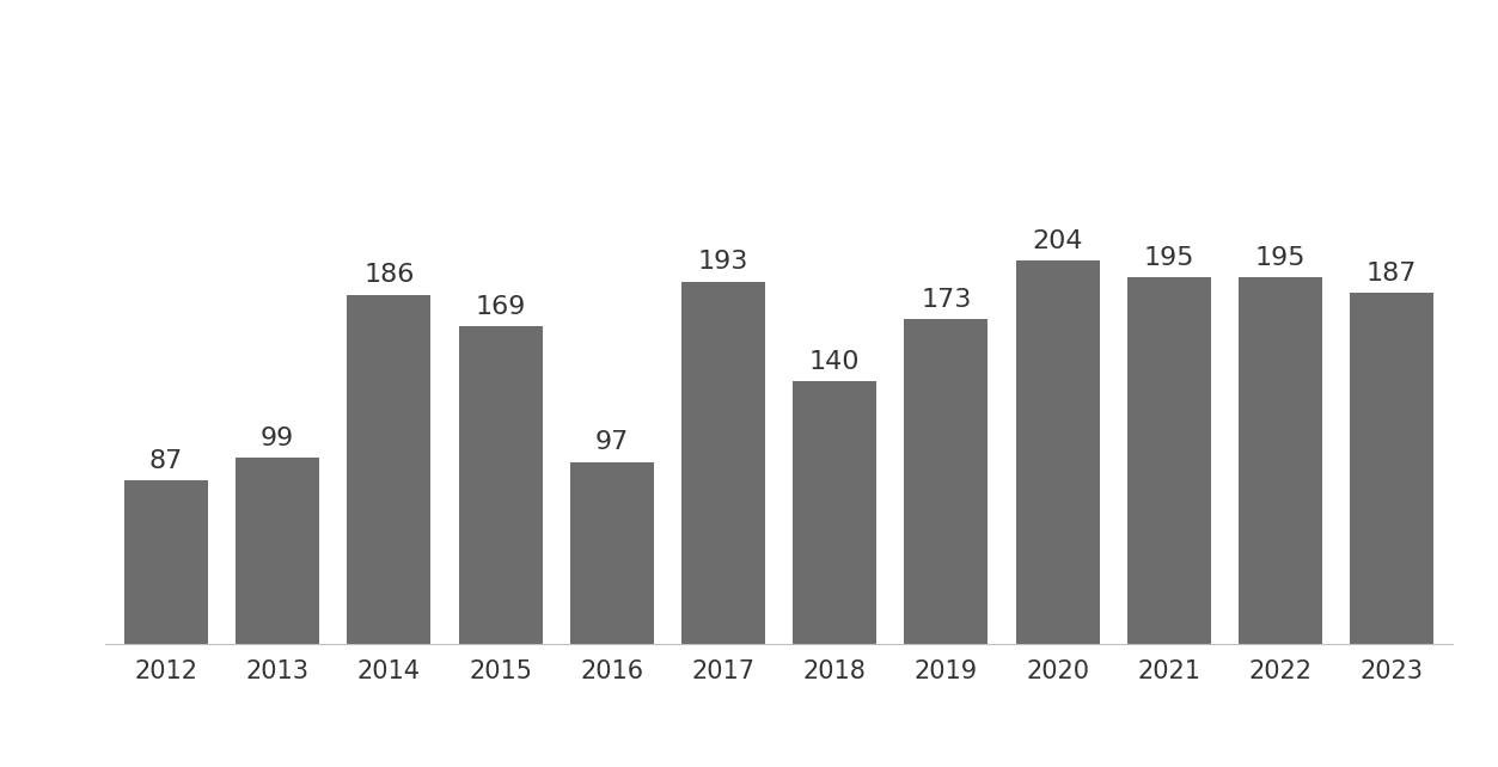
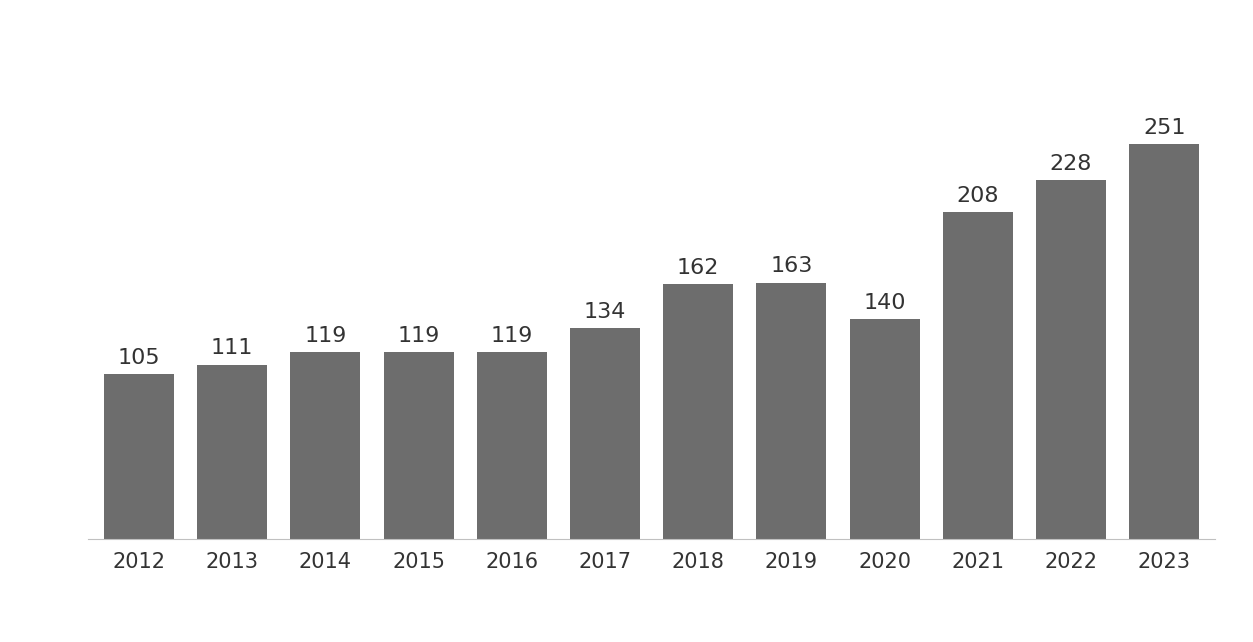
2012: 87 -> 105
2013: 99 -> 111
2014: 186 -> 119
2015: 169 -> 119
2016: 97 -> 119
2017: 193 -> 134
2018: 140 -> 162
2019: 173 -> 163
2020: 204 -> 140
2021: 195 -> 208
2022: 195 -> 228
2023: 187 -> 251
